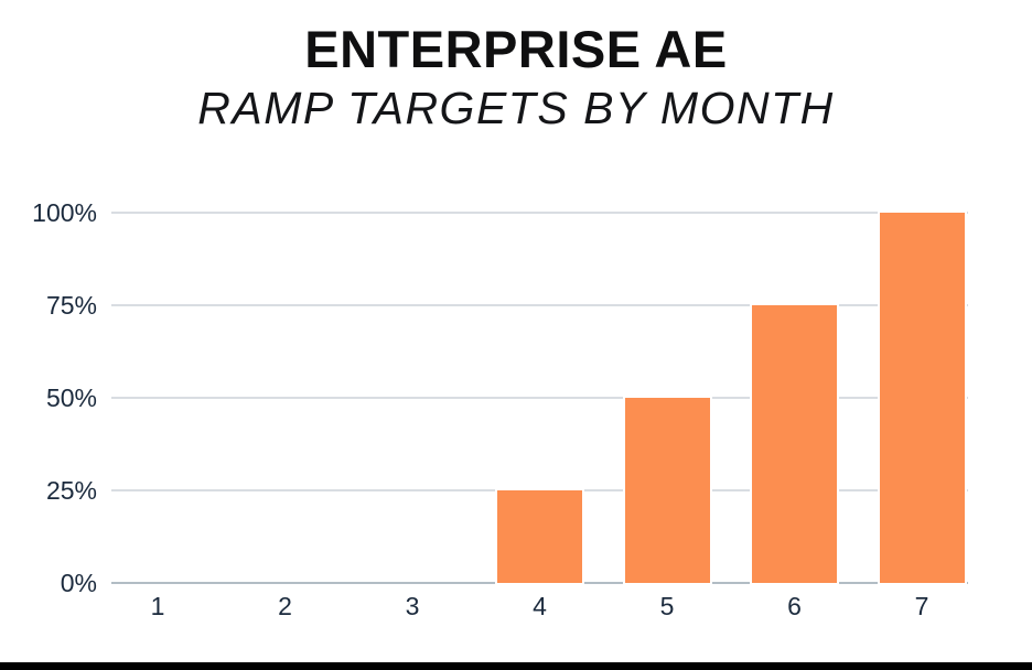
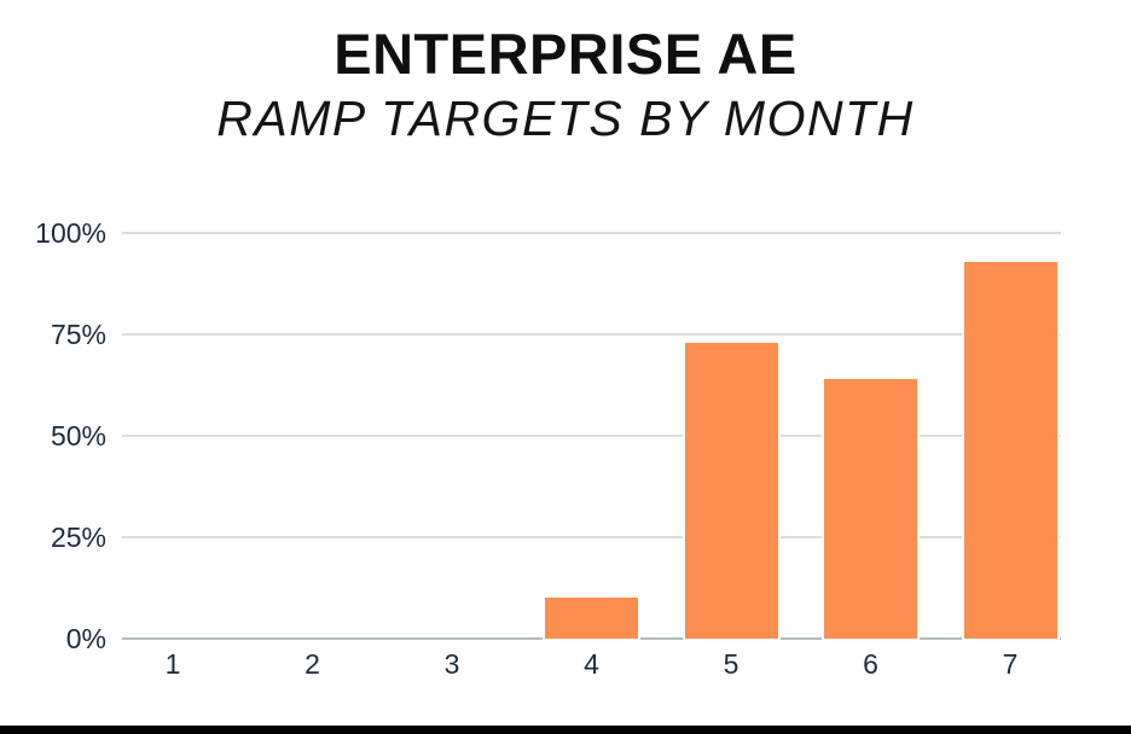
4: 25% -> 10%
5: 50% -> 73%
6: 75% -> 64%
7: 100% -> 93%
